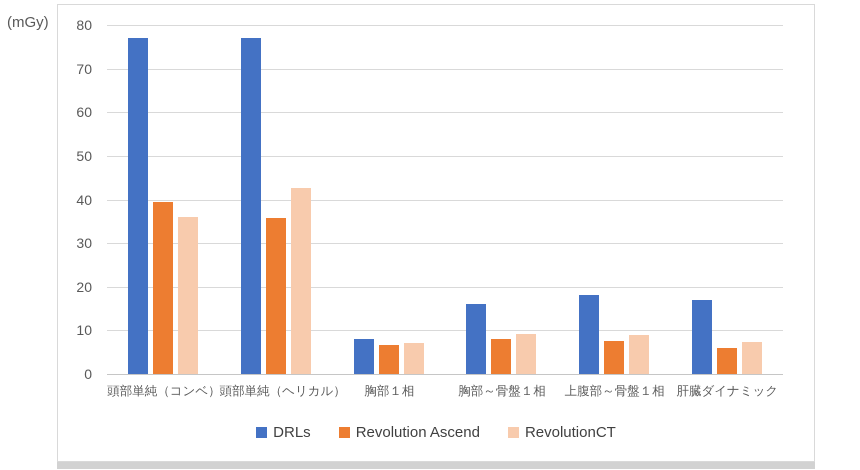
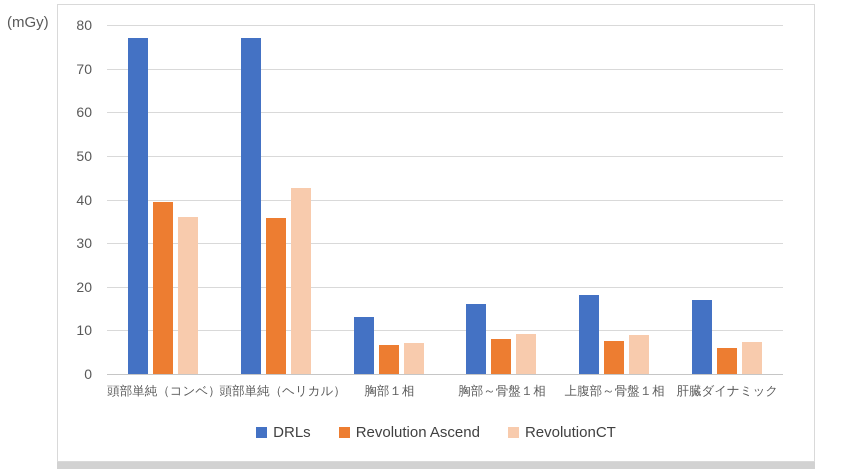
DRLs/胸部１相: 8 -> 13
